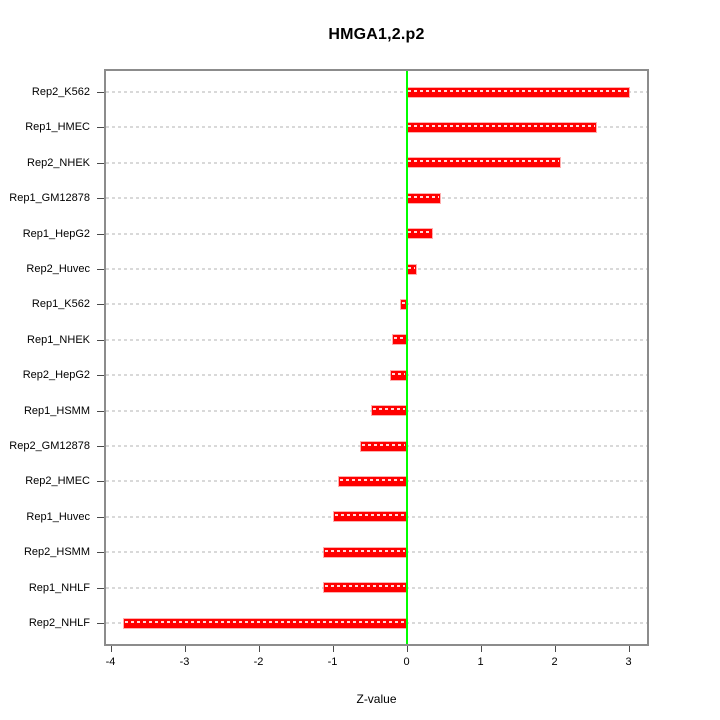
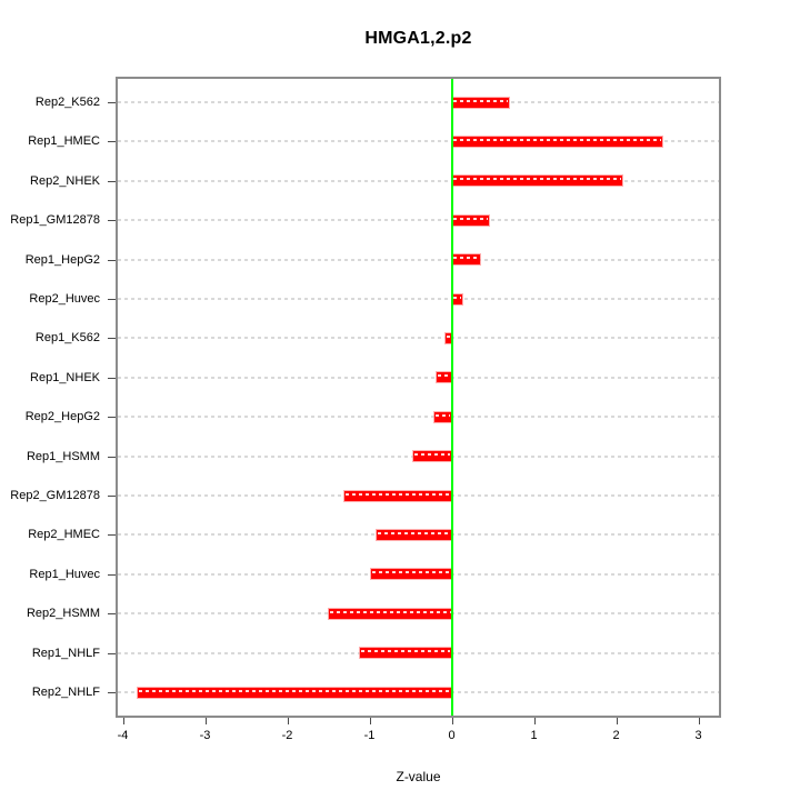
Rep2_K562: 3.0 -> 0.7
Rep2_GM12878: -0.6 -> -1.3
Rep2_HSMM: -1.1 -> -1.5
